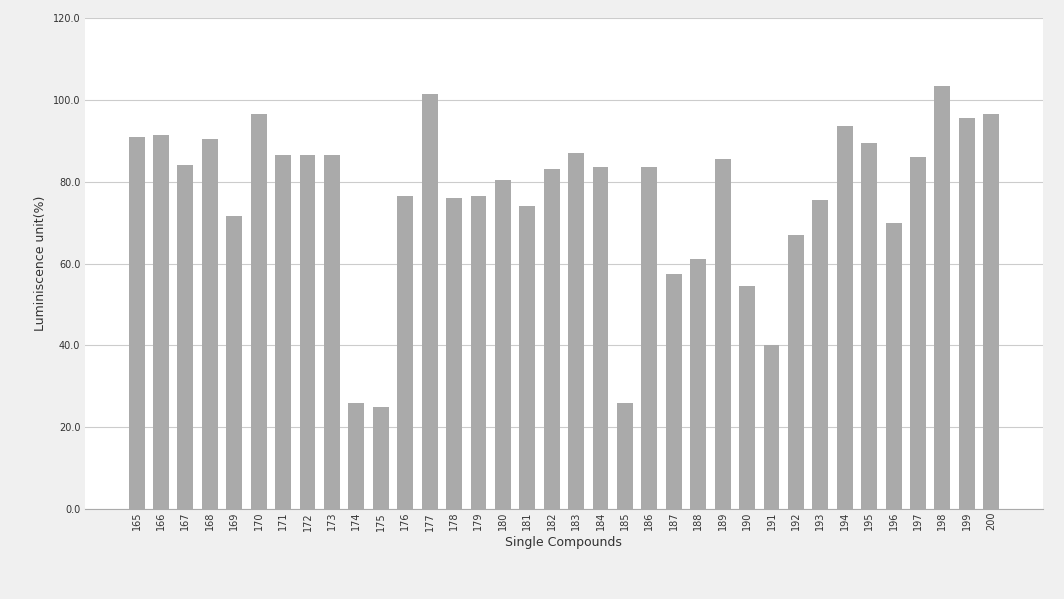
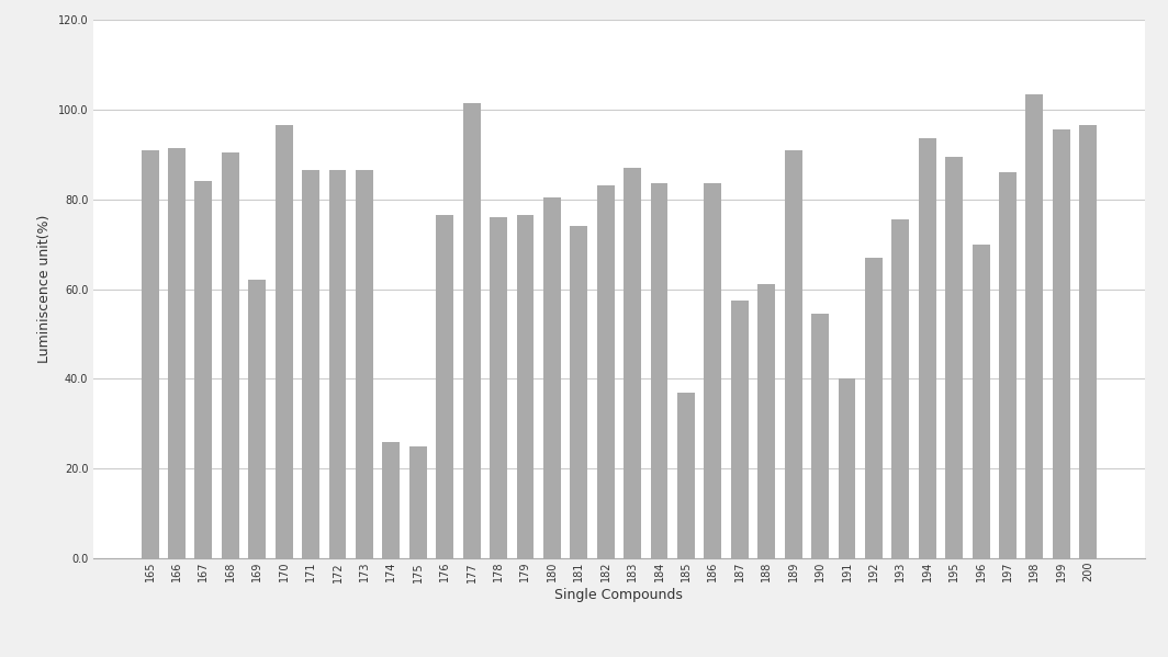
169: 71.5 -> 62.0
185: 26.0 -> 37.0
189: 85.5 -> 91.0
